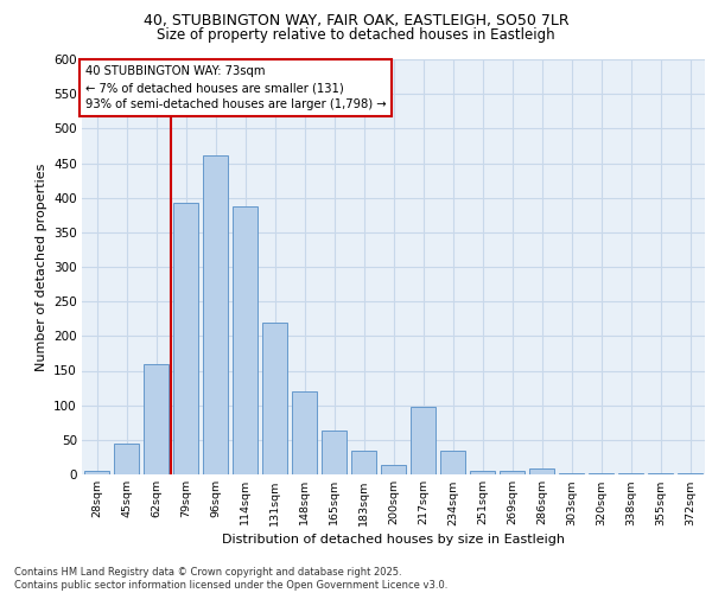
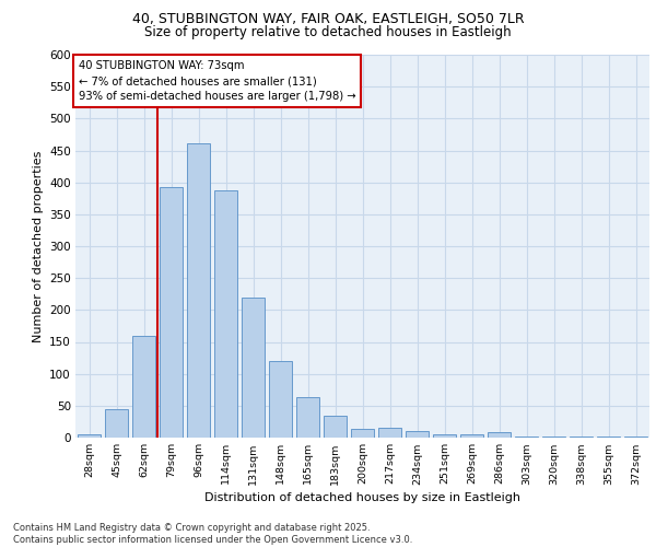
217sqm: 98 -> 16
234sqm: 34 -> 10
